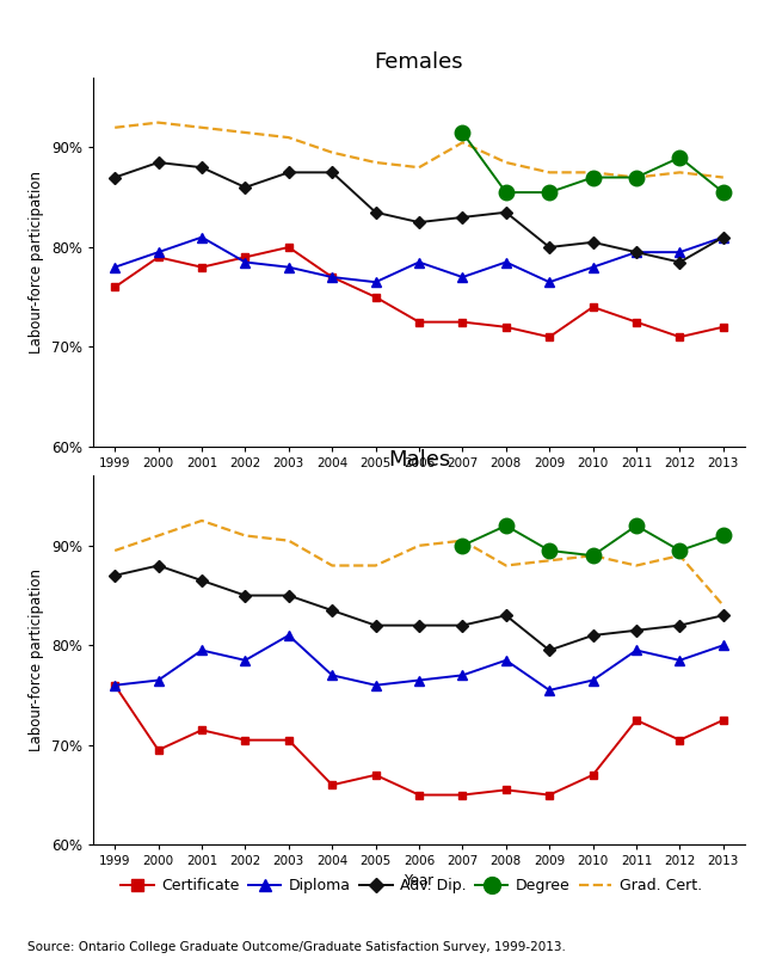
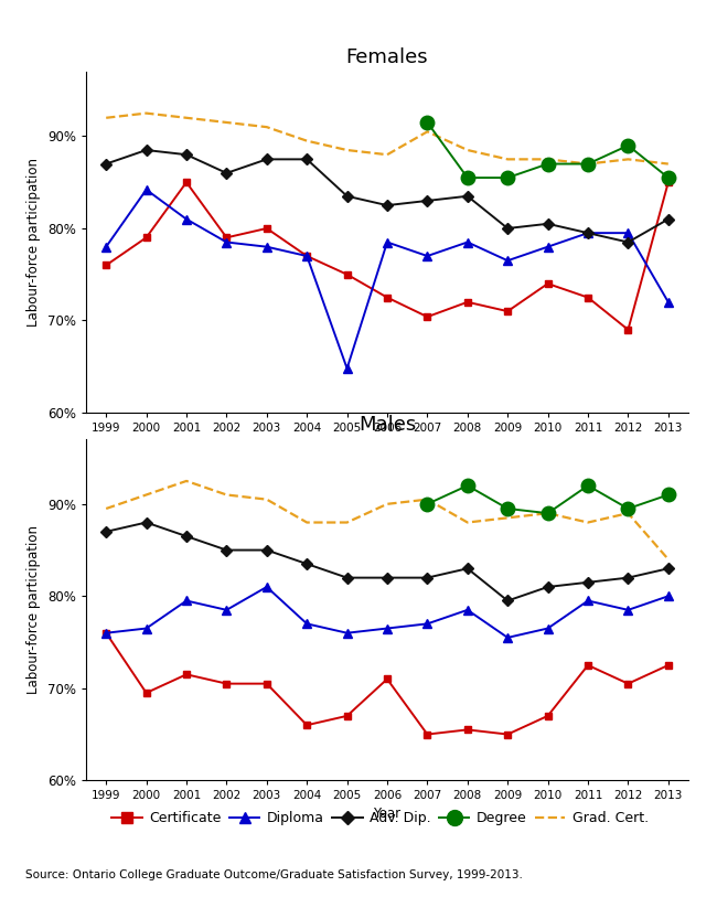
Females/Diploma/2000: 79.5% -> 84.2%
Females/Certificate/2001: 78.0% -> 85.0%
Females/Diploma/2005: 76.5% -> 64.8%
Females/Certificate/2007: 72.5% -> 70.4%
Females/Certificate/2012: 71.0% -> 69.0%
Females/Certificate/2013: 72.0% -> 85.0%
Females/Diploma/2013: 81.0% -> 72.0%
Certificate/2006: 65.0% -> 71.0%
